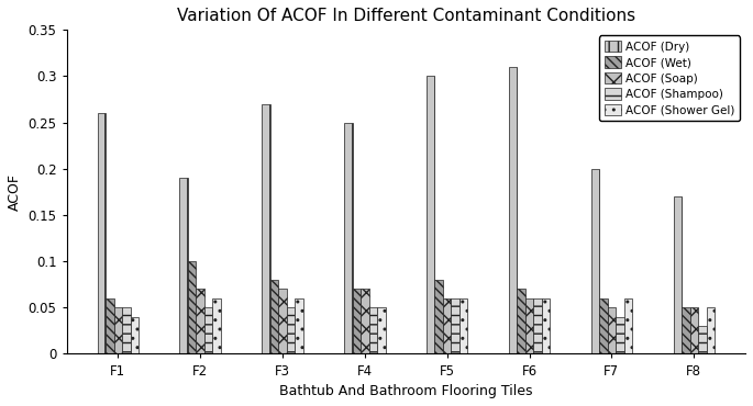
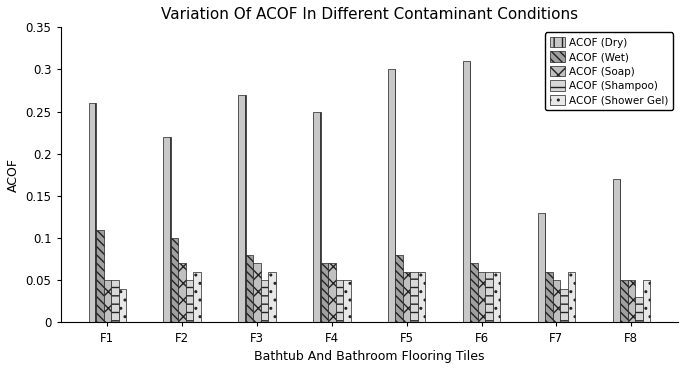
ACOF (Wet)/F1: 0.06 -> 0.11
ACOF (Dry)/F2: 0.19 -> 0.22
ACOF (Dry)/F7: 0.20 -> 0.13
